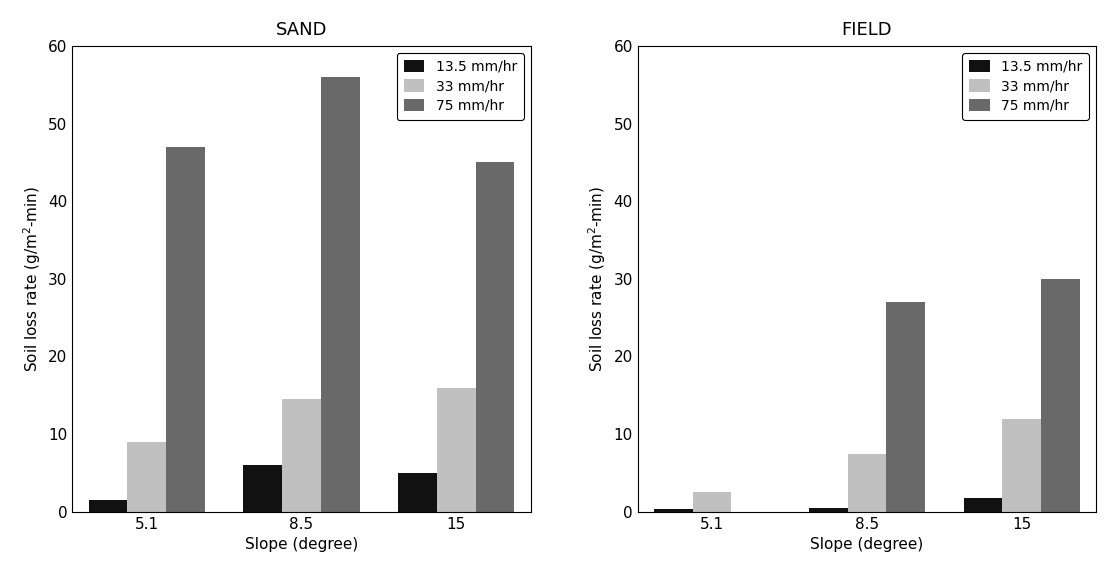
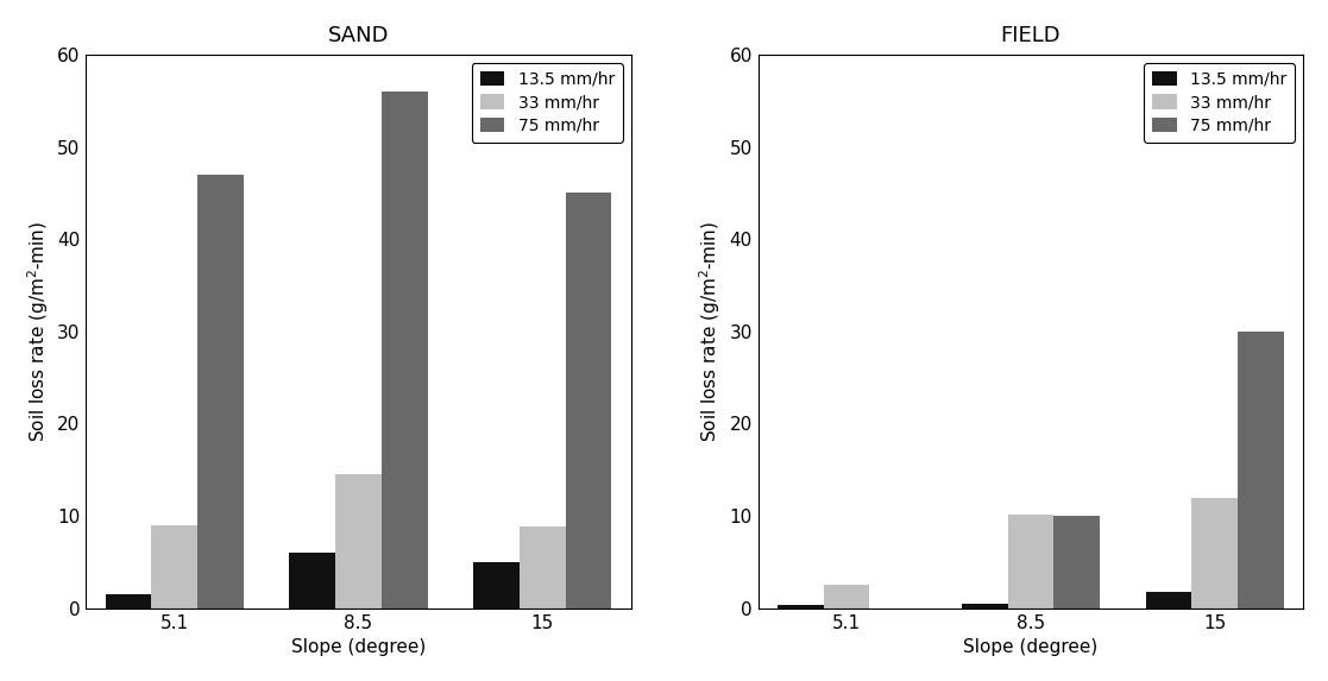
SAND/33 mm/hr/15: 16.0 -> 8.8
FIELD/33 mm/hr/8.5: 7.5 -> 10.2
FIELD/75 mm/hr/8.5: 27 -> 10
